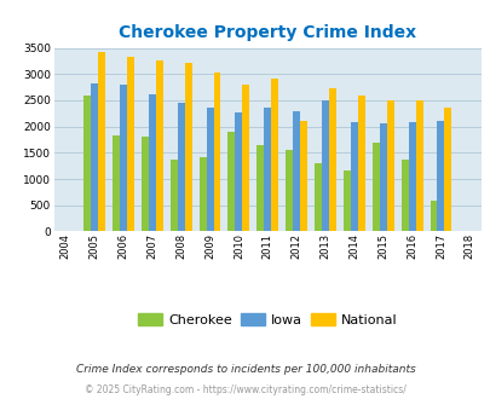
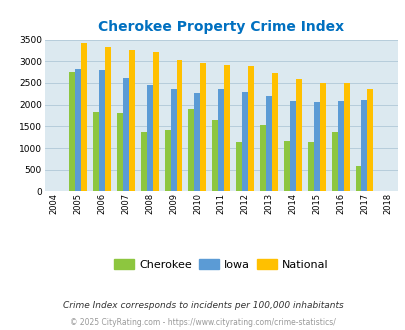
Cherokee/2005: 2600 -> 2750
National/2010: 2800 -> 2960
Cherokee/2012: 1550 -> 1130
National/2012: 2100 -> 2890
Cherokee/2013: 1300 -> 1530
Iowa/2013: 2500 -> 2190
Cherokee/2015: 1700 -> 1150
